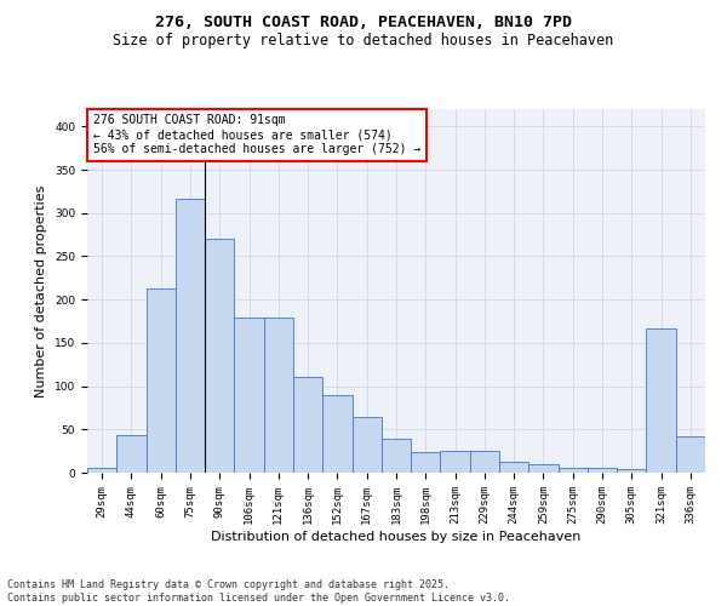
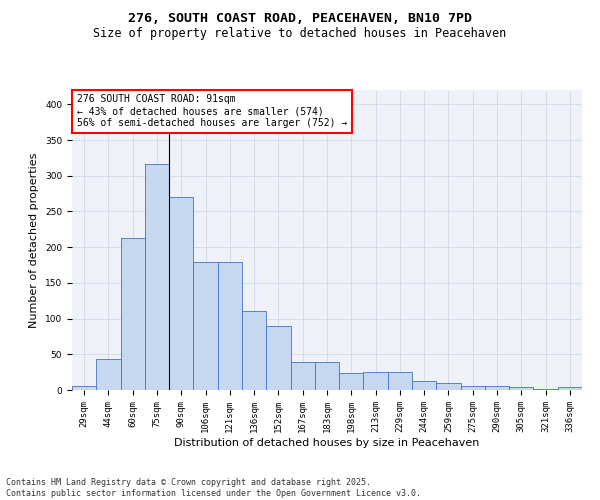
167sqm: 64 -> 39
321sqm: 166 -> 1
336sqm: 42 -> 4
